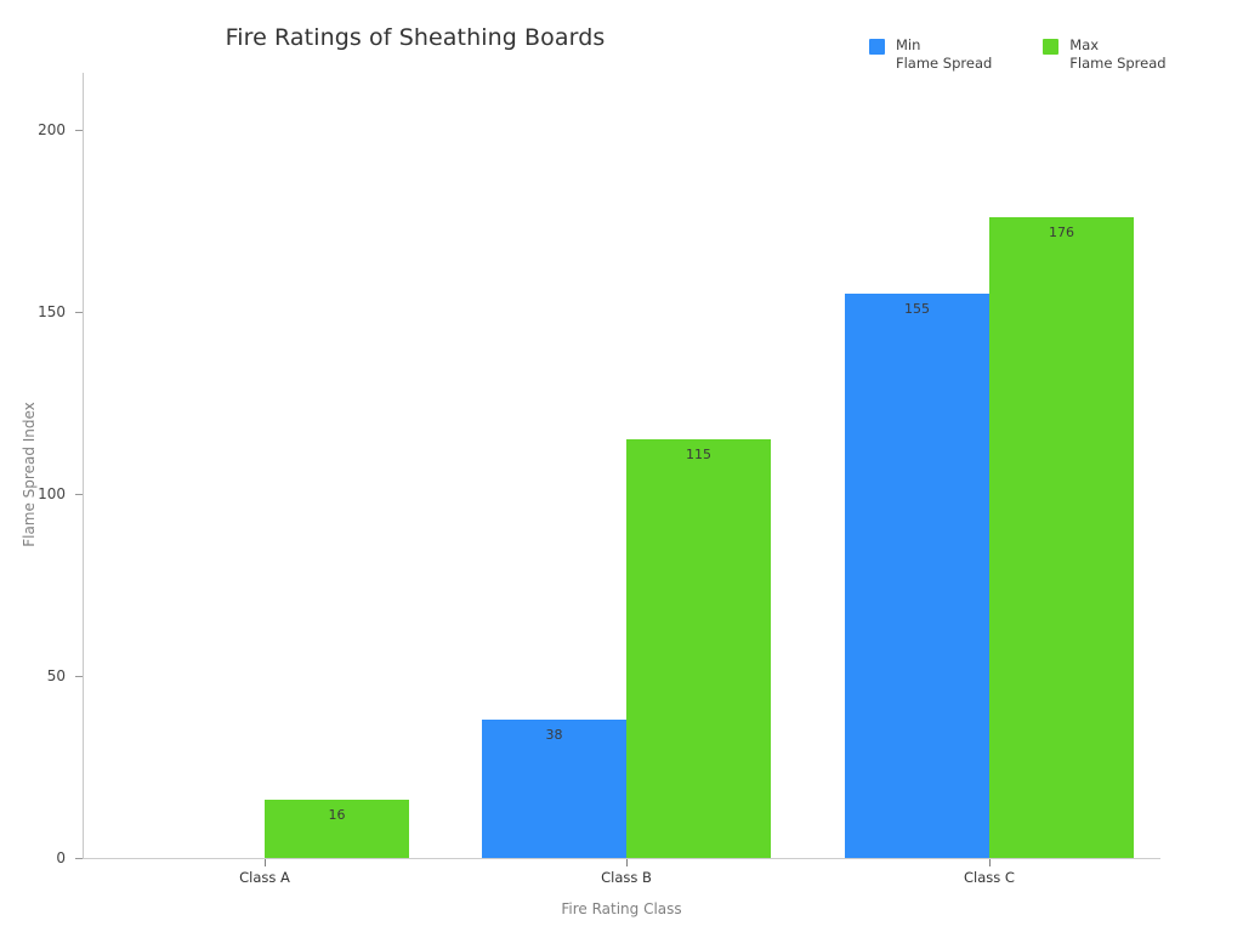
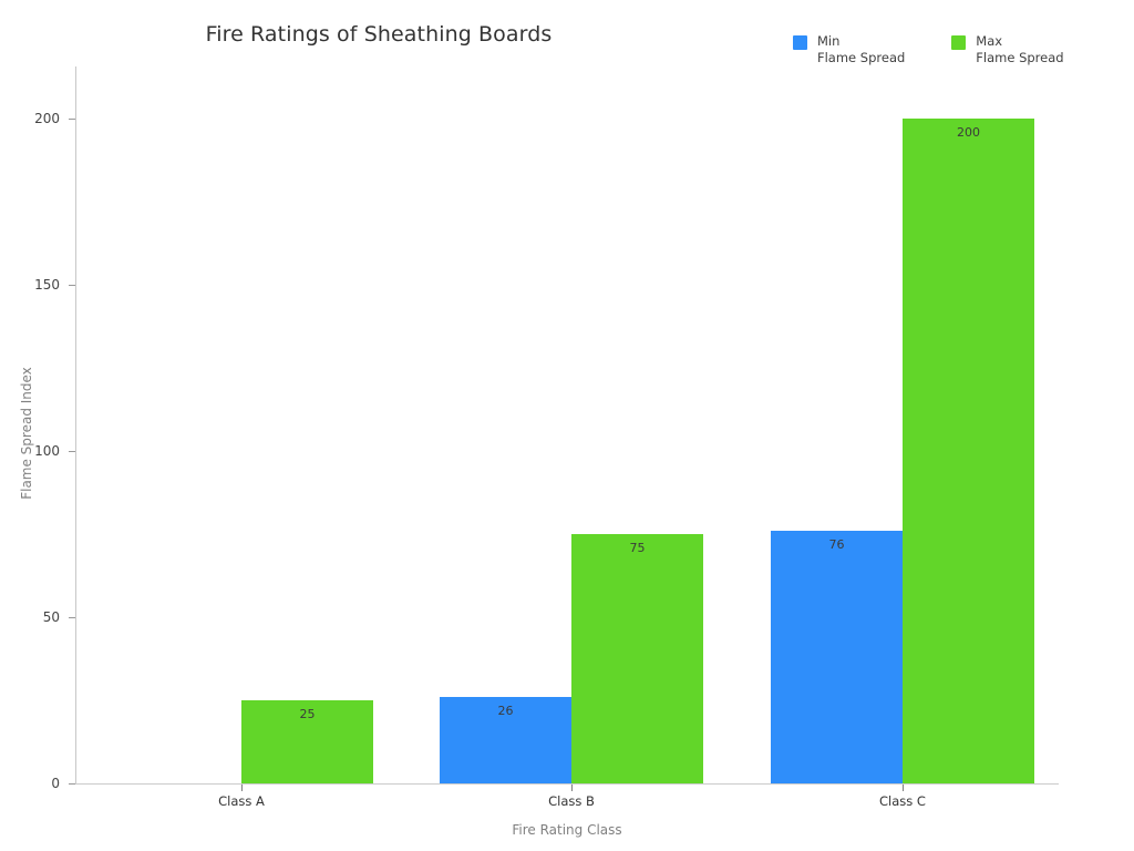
Max Flame Spread/Class A: 16 -> 25
Min Flame Spread/Class B: 38 -> 26
Max Flame Spread/Class B: 115 -> 75
Min Flame Spread/Class C: 155 -> 76
Max Flame Spread/Class C: 176 -> 200
